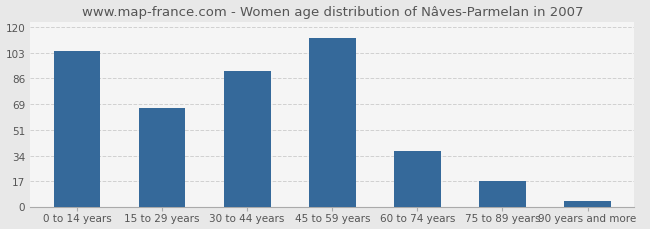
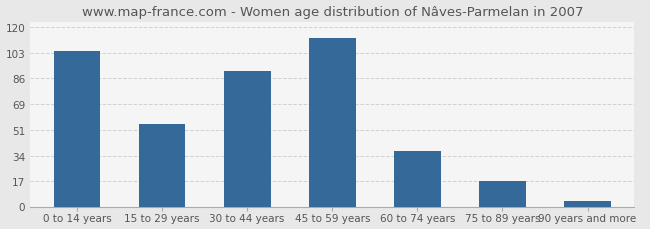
15 to 29 years: 66 -> 55
